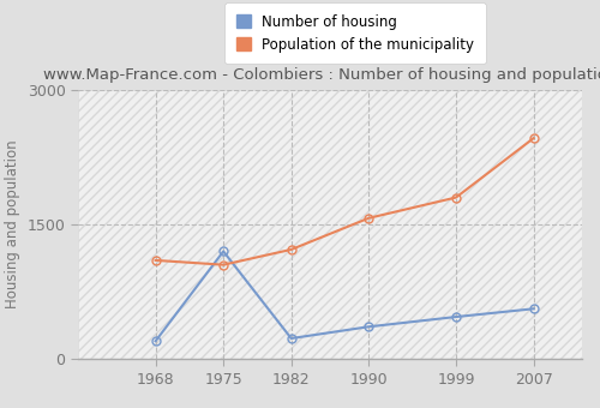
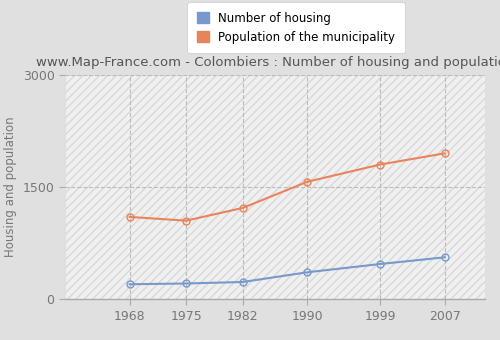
Number of housing/1975: 1200 -> 210
Population of the municipality/2007: 2460 -> 1950
